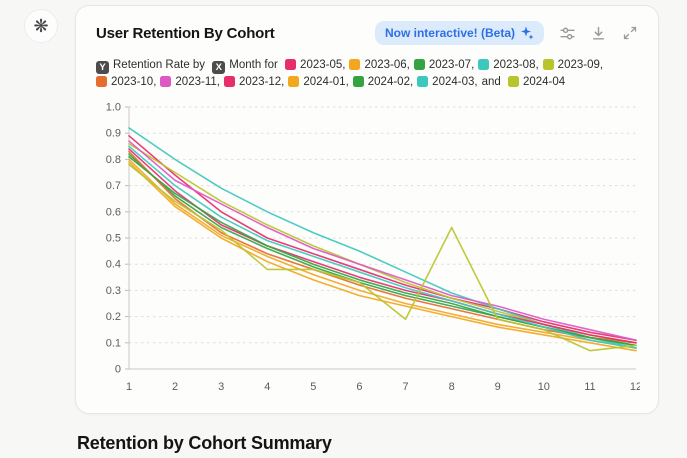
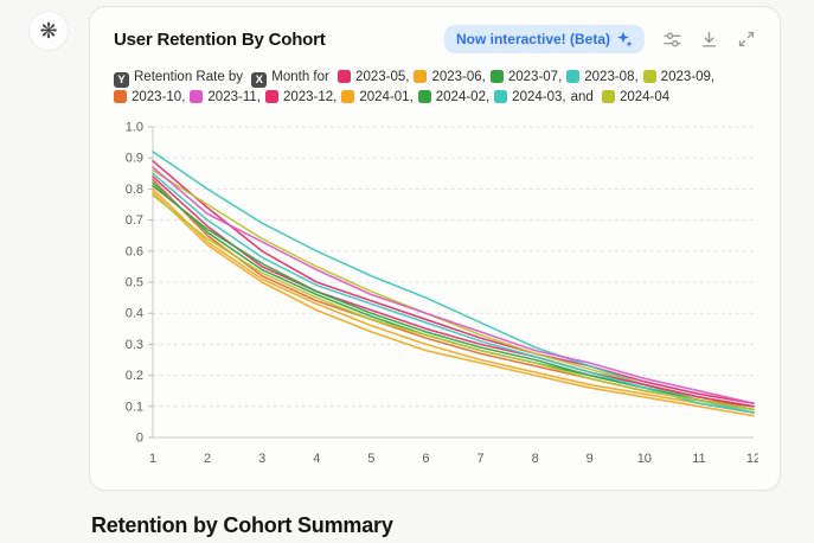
2024-04/4: 0.38 -> 0.45
2024-04/7: 0.19 -> 0.28
2024-04/8: 0.54 -> 0.24
2024-04/11: 0.07 -> 0.12
